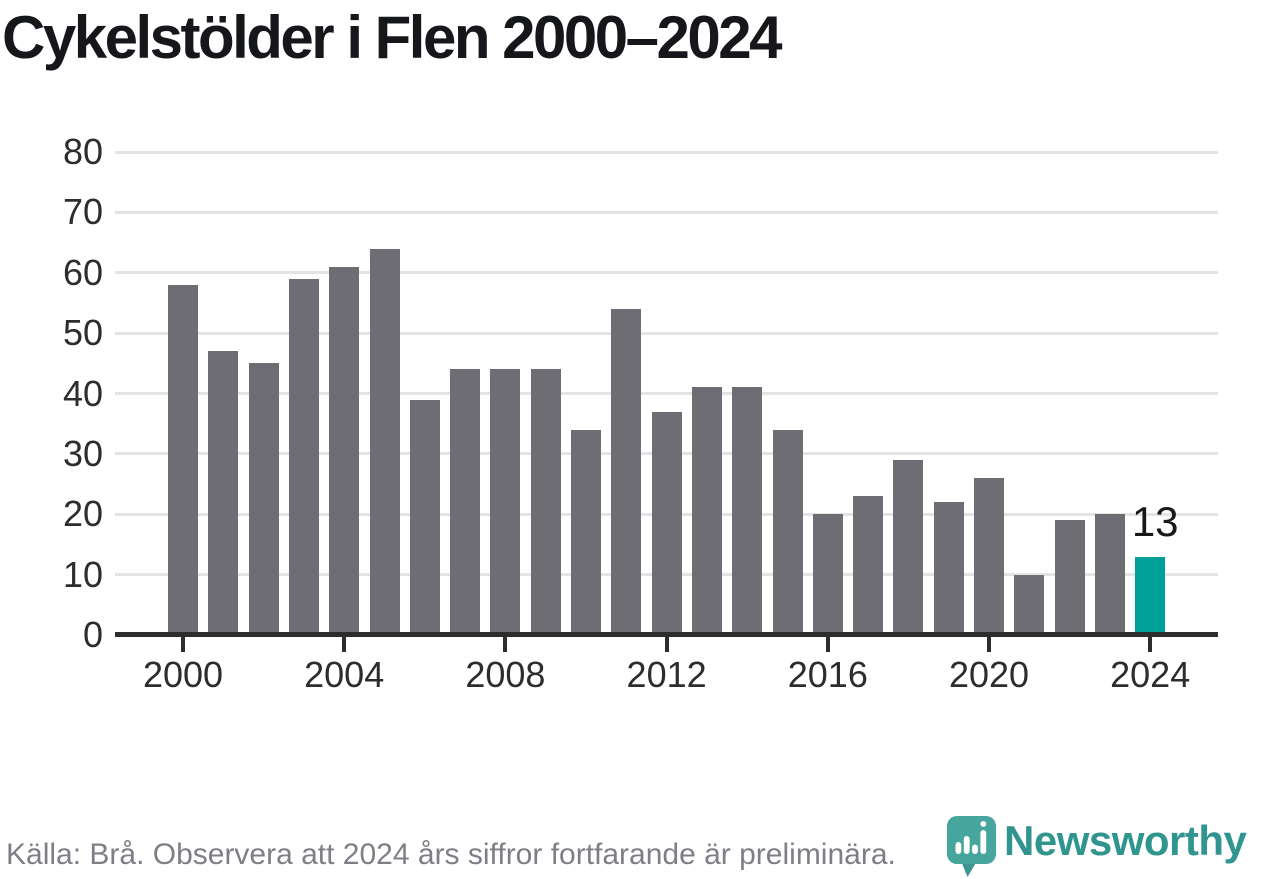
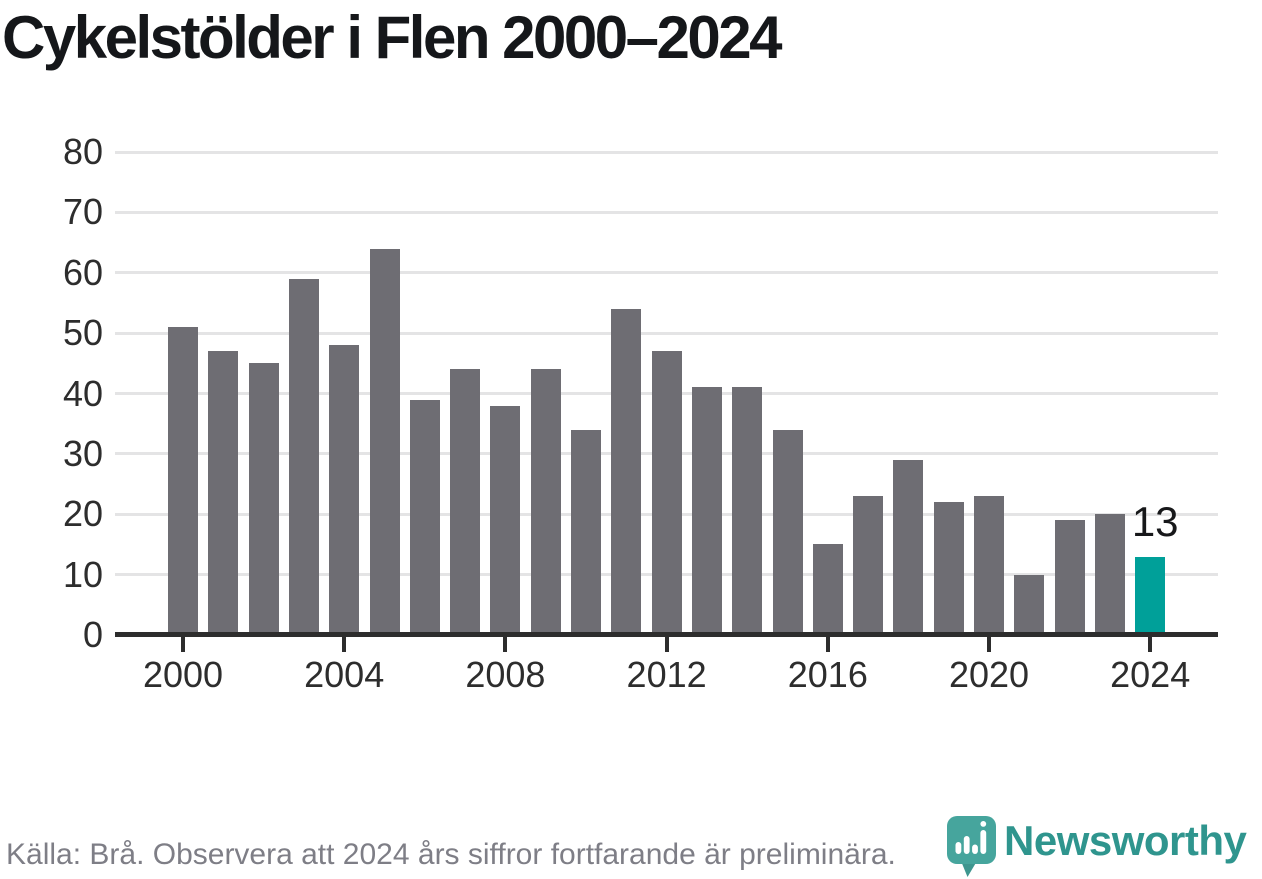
2000: 58 -> 51
2004: 61 -> 48
2008: 44 -> 38
2012: 37 -> 47
2016: 20 -> 15
2020: 26 -> 23
